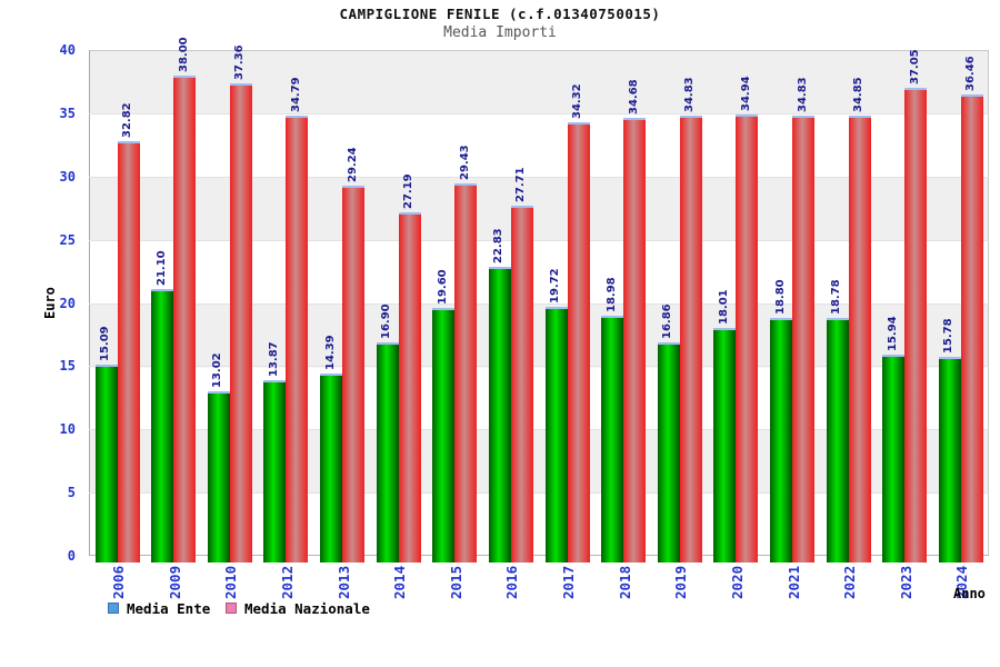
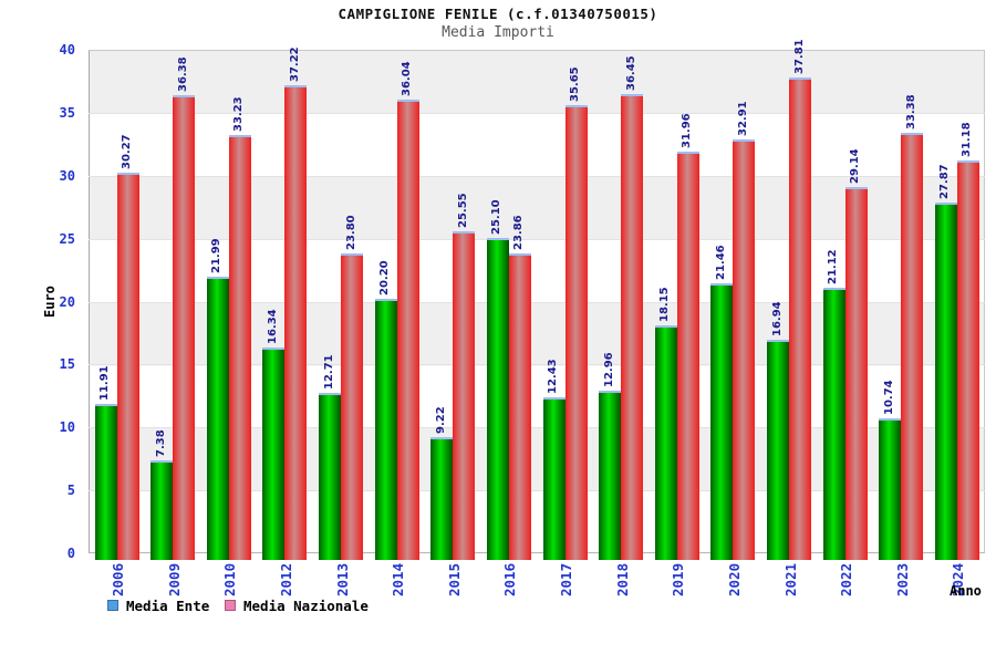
Media Ente/2006: 15.09 -> 11.91
Media Nazionale/2006: 32.82 -> 30.27
Media Ente/2009: 21.10 -> 7.38
Media Nazionale/2009: 38.00 -> 36.38
Media Ente/2010: 13.02 -> 21.99
Media Nazionale/2010: 37.36 -> 33.23
Media Ente/2012: 13.87 -> 16.34
Media Nazionale/2012: 34.79 -> 37.22
Media Ente/2013: 14.39 -> 12.71
Media Nazionale/2013: 29.24 -> 23.80
Media Ente/2014: 16.90 -> 20.20
Media Nazionale/2014: 27.19 -> 36.04
Media Ente/2015: 19.60 -> 9.22
Media Nazionale/2015: 29.43 -> 25.55
Media Ente/2016: 22.83 -> 25.10
Media Nazionale/2016: 27.71 -> 23.86
Media Ente/2017: 19.72 -> 12.43
Media Nazionale/2017: 34.32 -> 35.65
Media Ente/2018: 18.98 -> 12.96
Media Nazionale/2018: 34.68 -> 36.45
Media Ente/2019: 16.86 -> 18.15
Media Nazionale/2019: 34.83 -> 31.96
Media Ente/2020: 18.01 -> 21.46
Media Nazionale/2020: 34.94 -> 32.91
Media Ente/2021: 18.80 -> 16.94
Media Nazionale/2021: 34.83 -> 37.81
Media Ente/2022: 18.78 -> 21.12
Media Nazionale/2022: 34.85 -> 29.14
Media Ente/2023: 15.94 -> 10.74
Media Nazionale/2023: 37.05 -> 33.38
Media Ente/2024: 15.78 -> 27.87
Media Nazionale/2024: 36.46 -> 31.18
